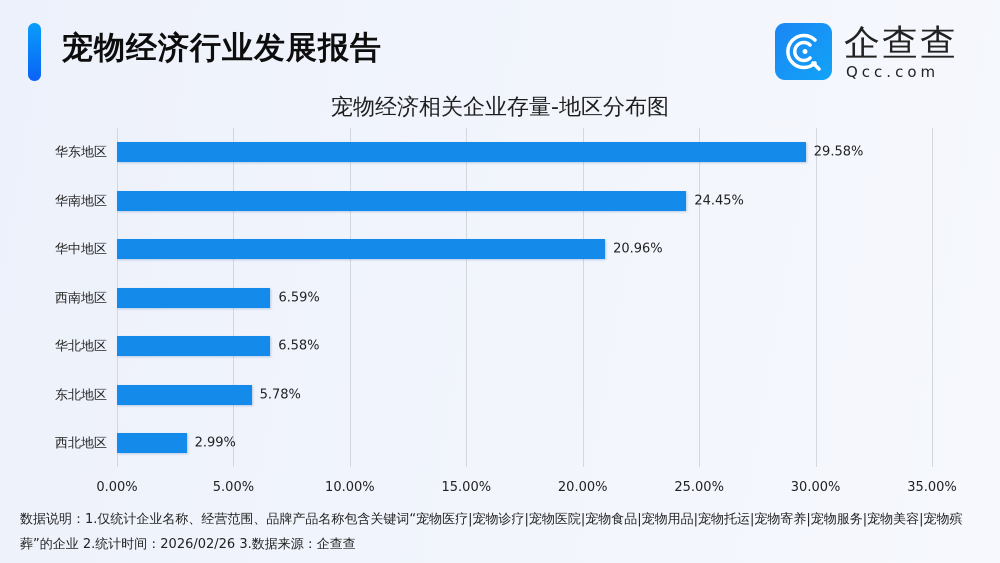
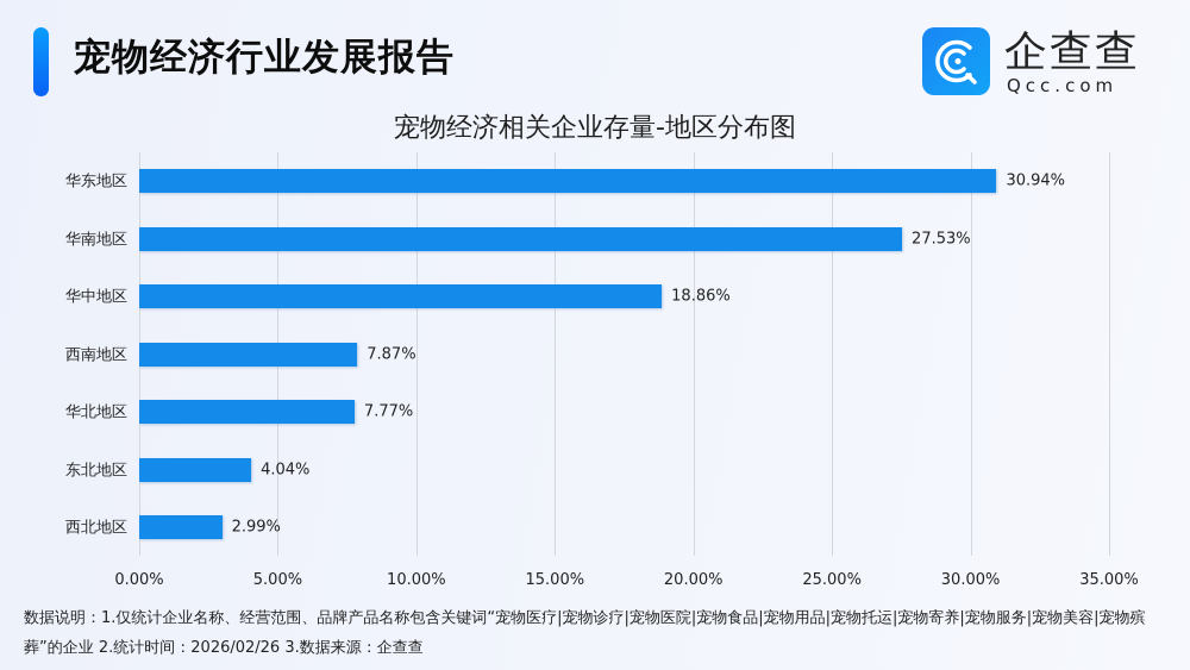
华东地区: 29.58% -> 30.94%
华南地区: 24.45% -> 27.53%
华中地区: 20.96% -> 18.86%
西南地区: 6.59% -> 7.87%
华北地区: 6.58% -> 7.77%
东北地区: 5.78% -> 4.04%
